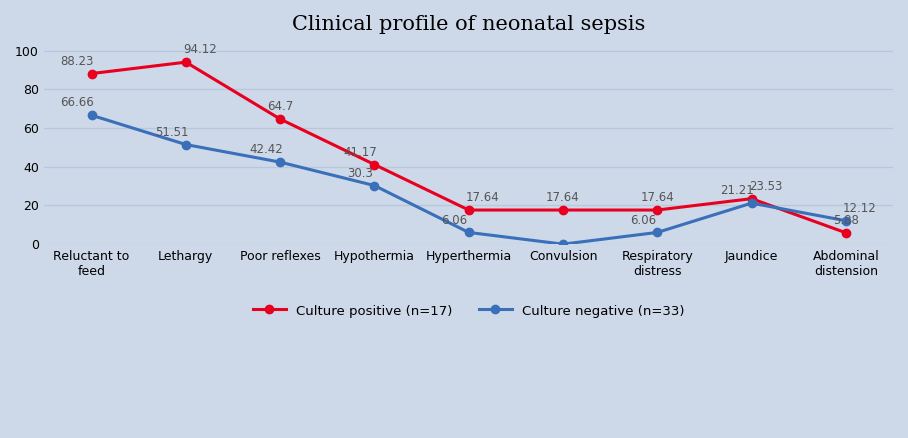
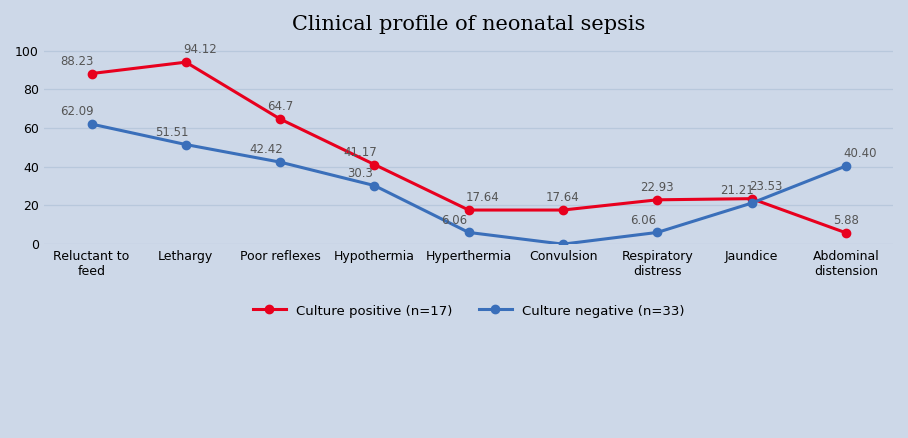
Culture negative (n=33)/Reluctant to feed: 66.66 -> 62.09
Culture positive (n=17)/Respiratory distress: 17.64 -> 22.93
Culture negative (n=33)/Abdominal distension: 12.12 -> 40.40
